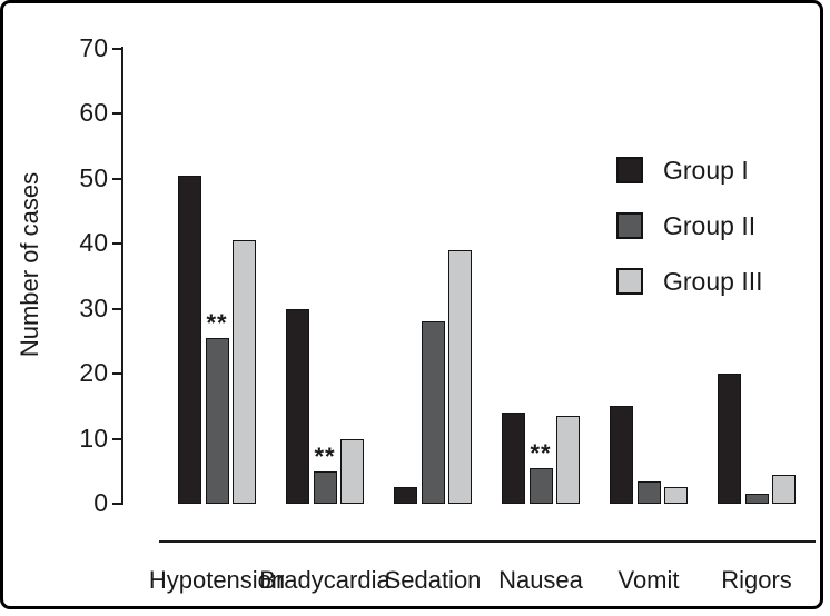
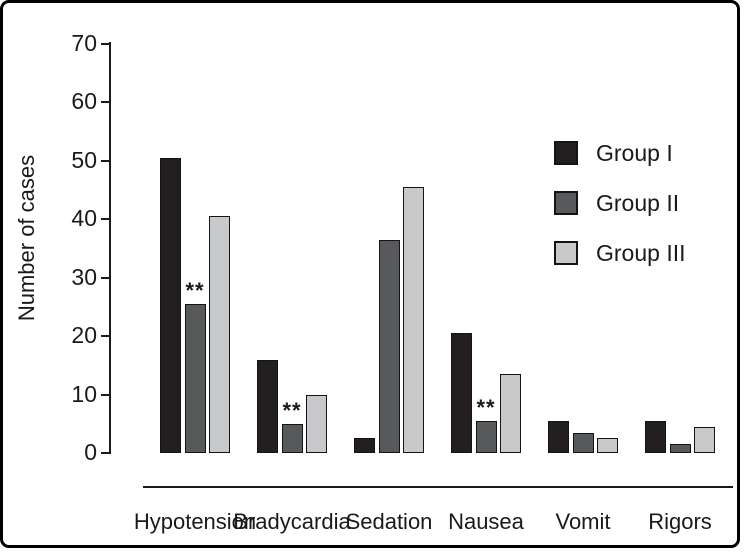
Group I/Bradycardia: 30 -> 16
Group II/Sedation: 28 -> 36
Group III/Sedation: 39 -> 46
Group I/Nausea: 14 -> 20
Group I/Vomit: 15 -> 6
Group I/Rigors: 20 -> 6
